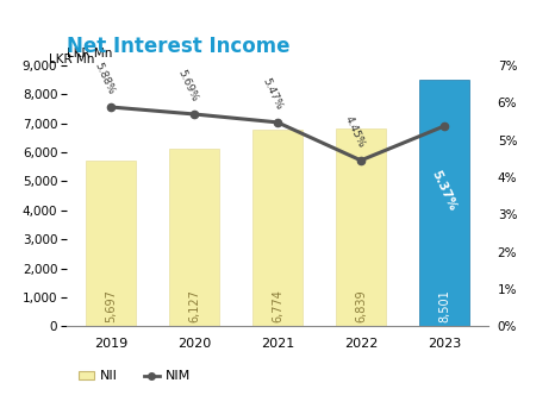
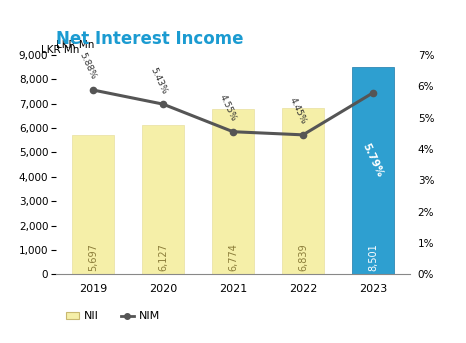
NIM/2020: 5.69% -> 5.43%
NIM/2021: 5.47% -> 4.55%
NIM/2023: 5.37% -> 5.79%
